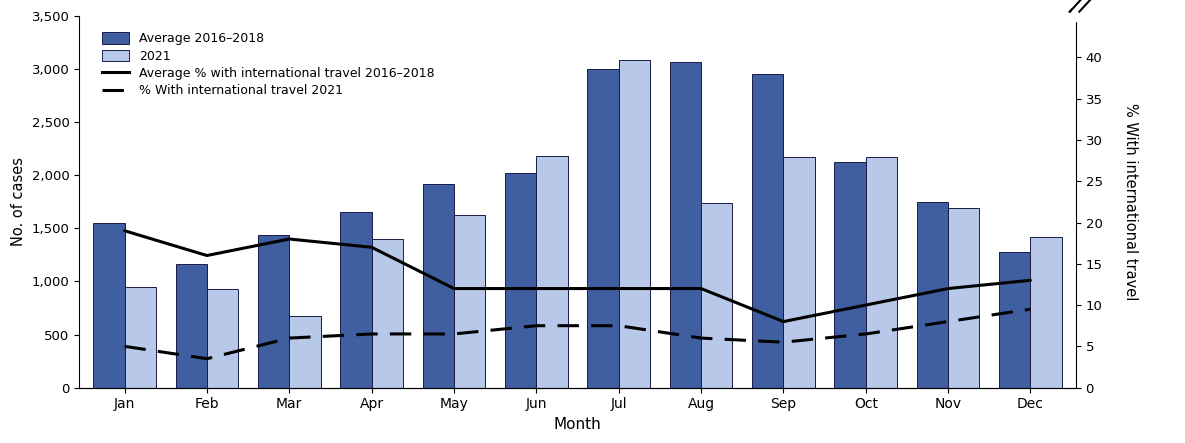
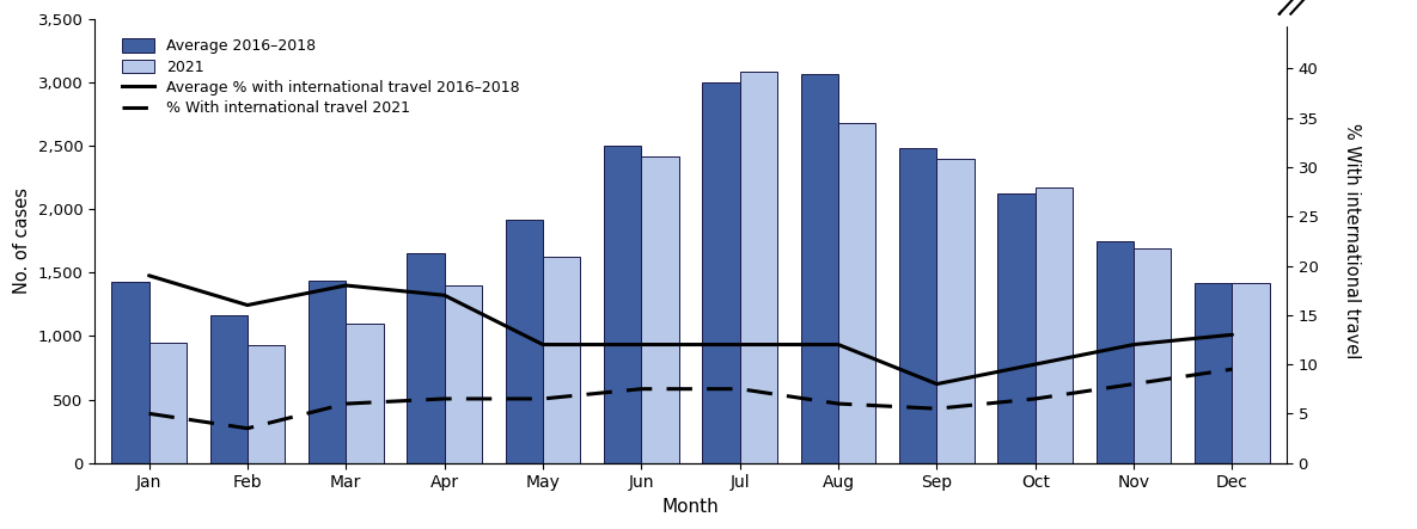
Average 2016–2018/Jan: 1,550 -> 1,430
2021/Mar: 670 -> 1,100
Average 2016–2018/Jun: 2,020 -> 2,500
2021/Jun: 2,180 -> 2,420
2021/Aug: 1,740 -> 2,680
Average 2016–2018/Sep: 2,950 -> 2,480
2021/Sep: 2,170 -> 2,400
Average 2016–2018/Dec: 1,280 -> 1,420
